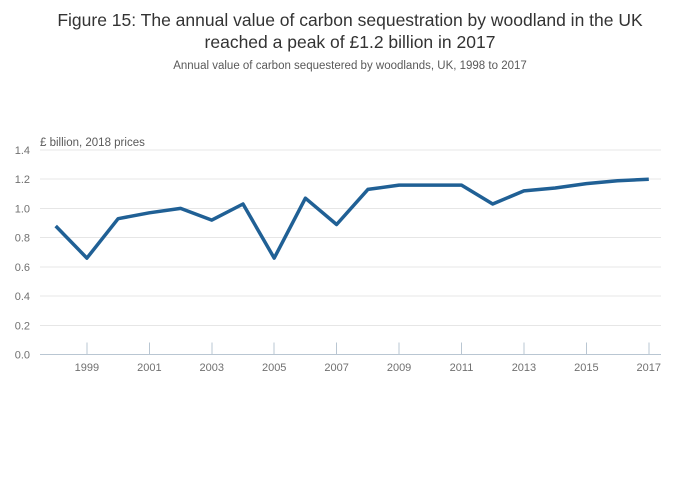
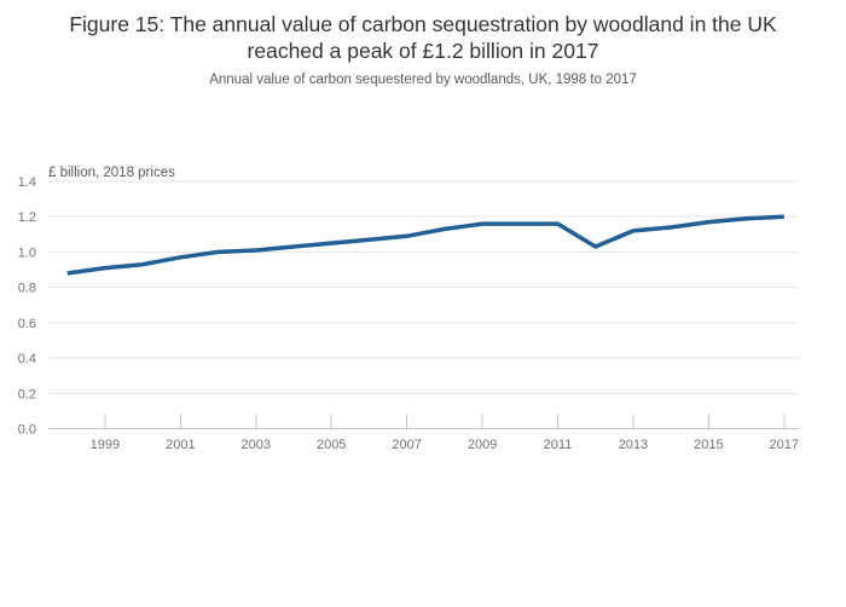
1999: 0.66 -> 0.91
2003: 0.92 -> 1.01
2005: 0.66 -> 1.05
2007: 0.89 -> 1.09
